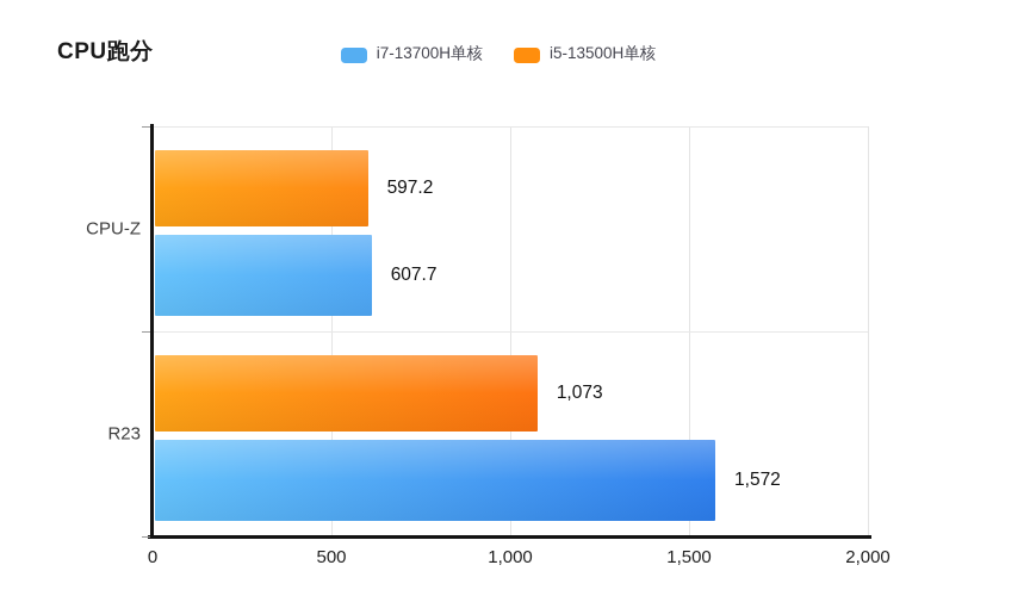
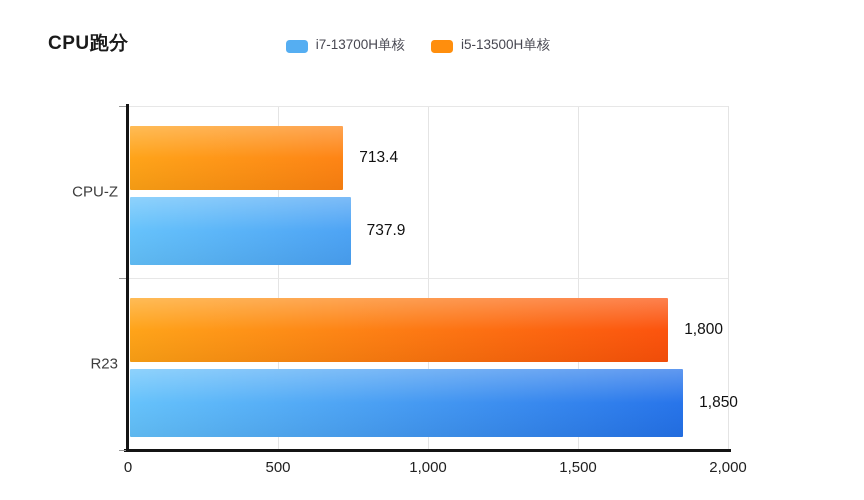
i7-13700H单核/CPU-Z: 607.7 -> 737.9
i5-13500H单核/CPU-Z: 597.2 -> 713.4
i7-13700H单核/R23: 1,572 -> 1,850
i5-13500H单核/R23: 1,073 -> 1,800
